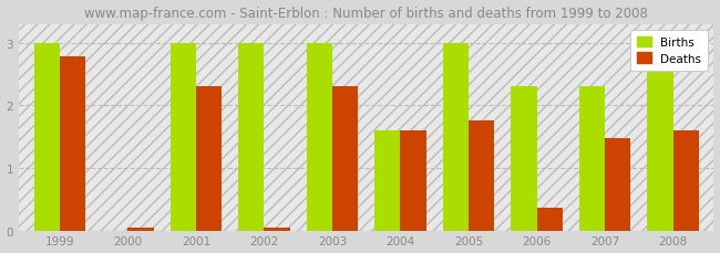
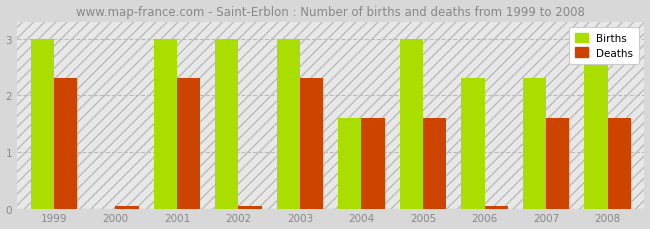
Deaths/1999: 2.78 -> 2.30
Deaths/2005: 1.76 -> 1.60
Deaths/2006: 0.36 -> 0.04
Deaths/2007: 1.48 -> 1.60
